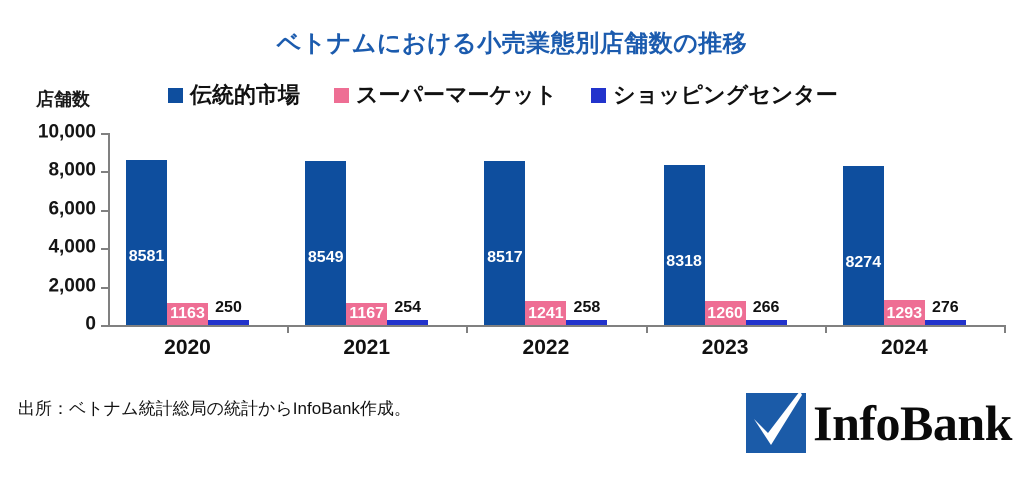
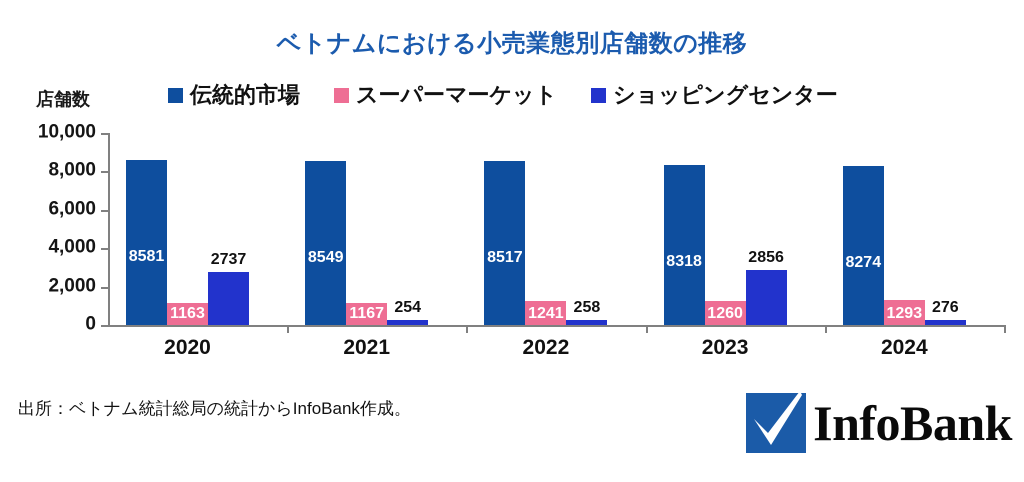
ショッピングセンター/2020: 250 -> 2737
ショッピングセンター/2023: 266 -> 2856
